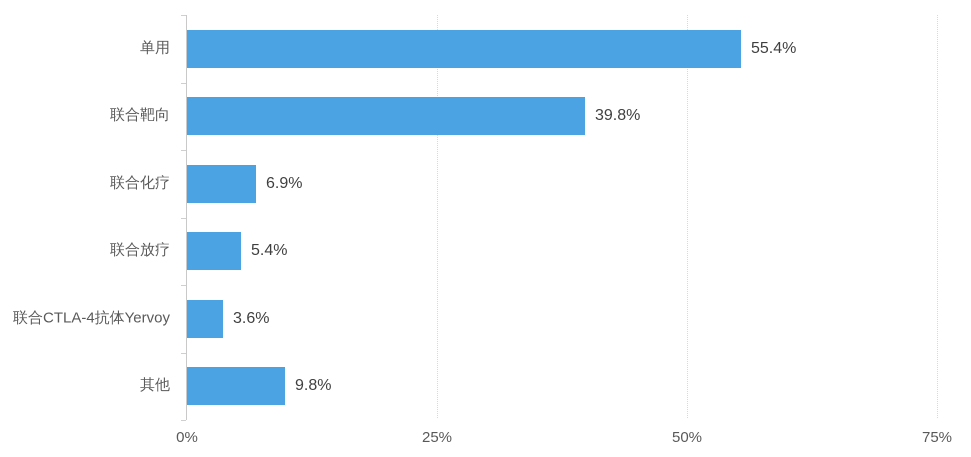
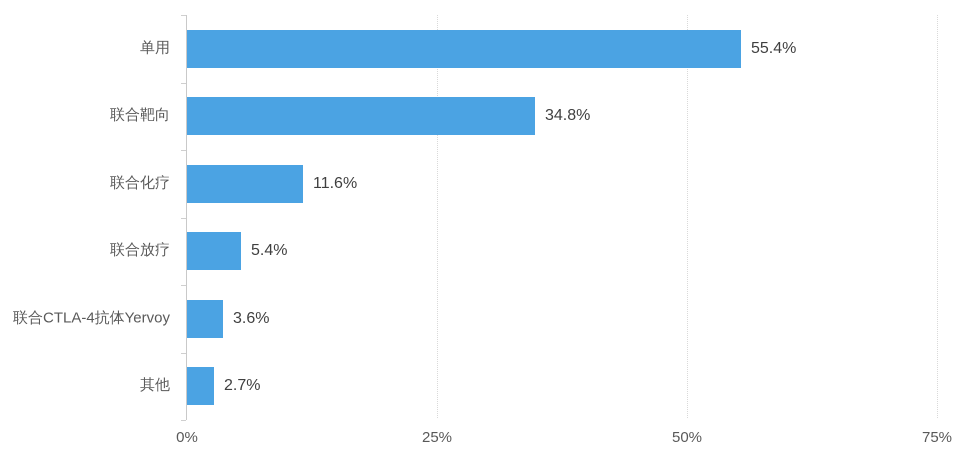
联合靶向: 39.8% -> 34.8%
联合化疗: 6.9% -> 11.6%
其他: 9.8% -> 2.7%
